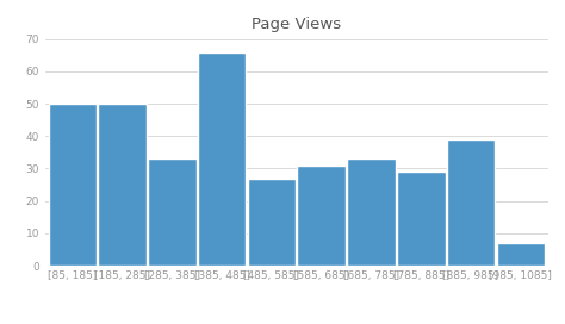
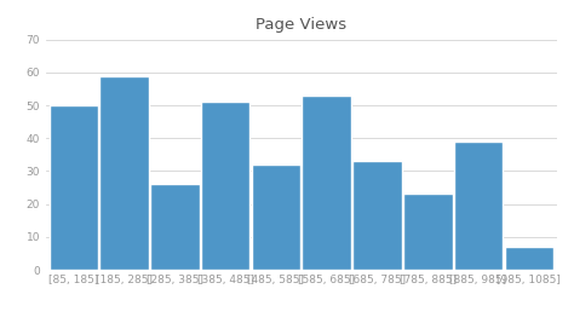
[185, 285]: 50 -> 59
[285, 385]: 33 -> 26
[385, 485]: 66 -> 51
[485, 585]: 27 -> 32
[585, 685]: 31 -> 53
[785, 885]: 29 -> 23
